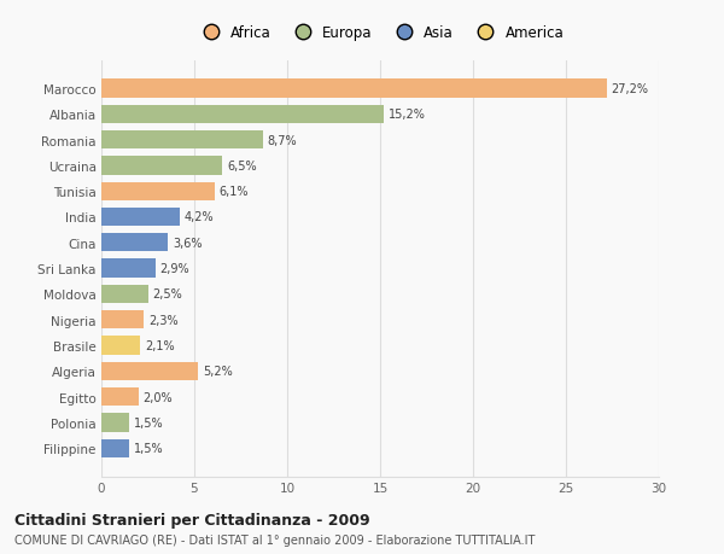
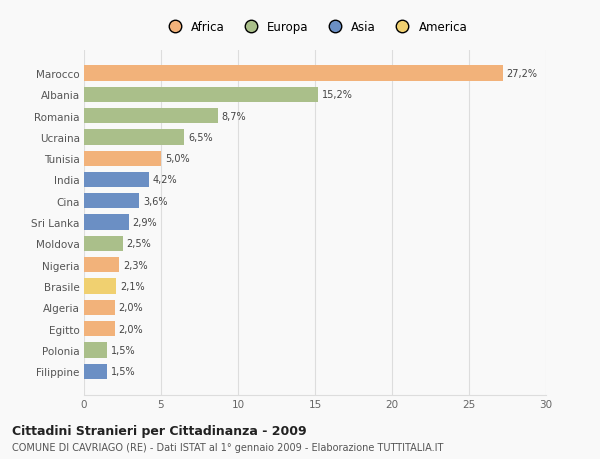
Tunisia: 6,1% -> 5,0%
Algeria: 5,2% -> 2,0%
